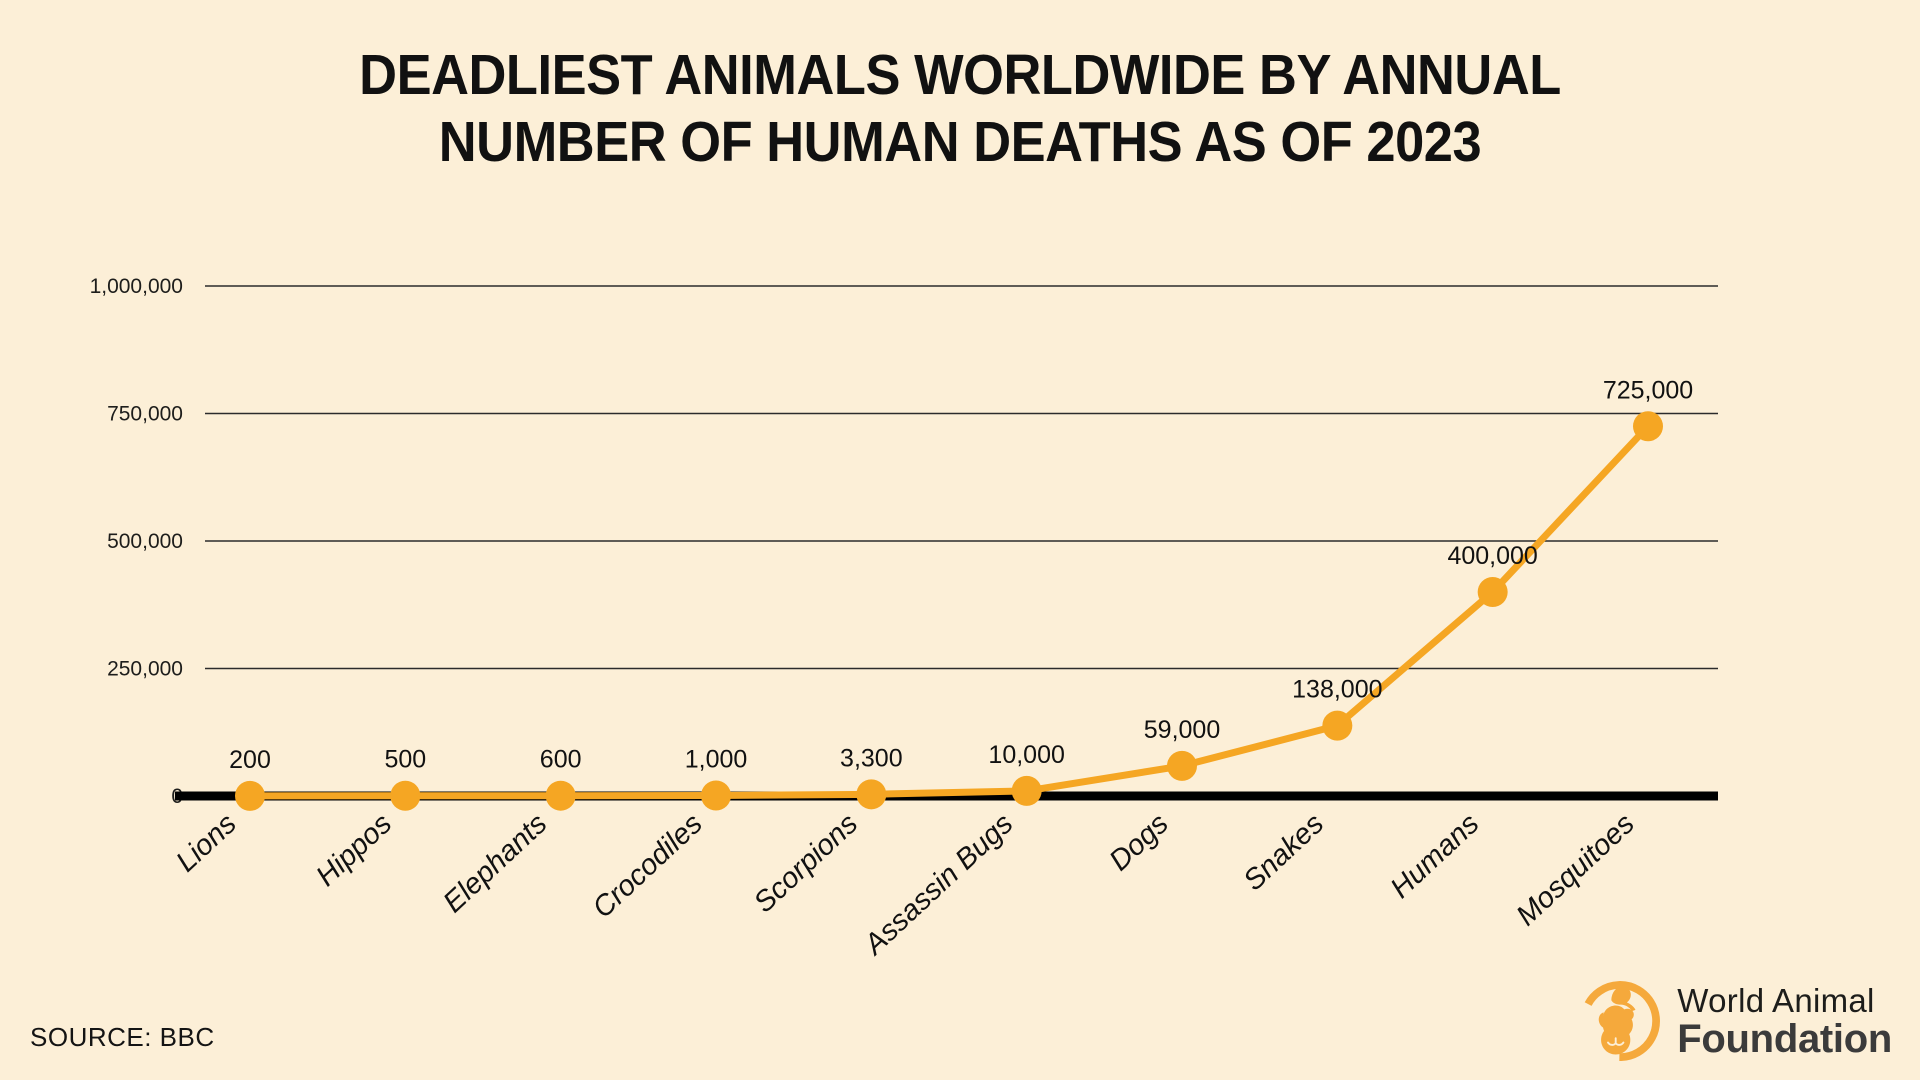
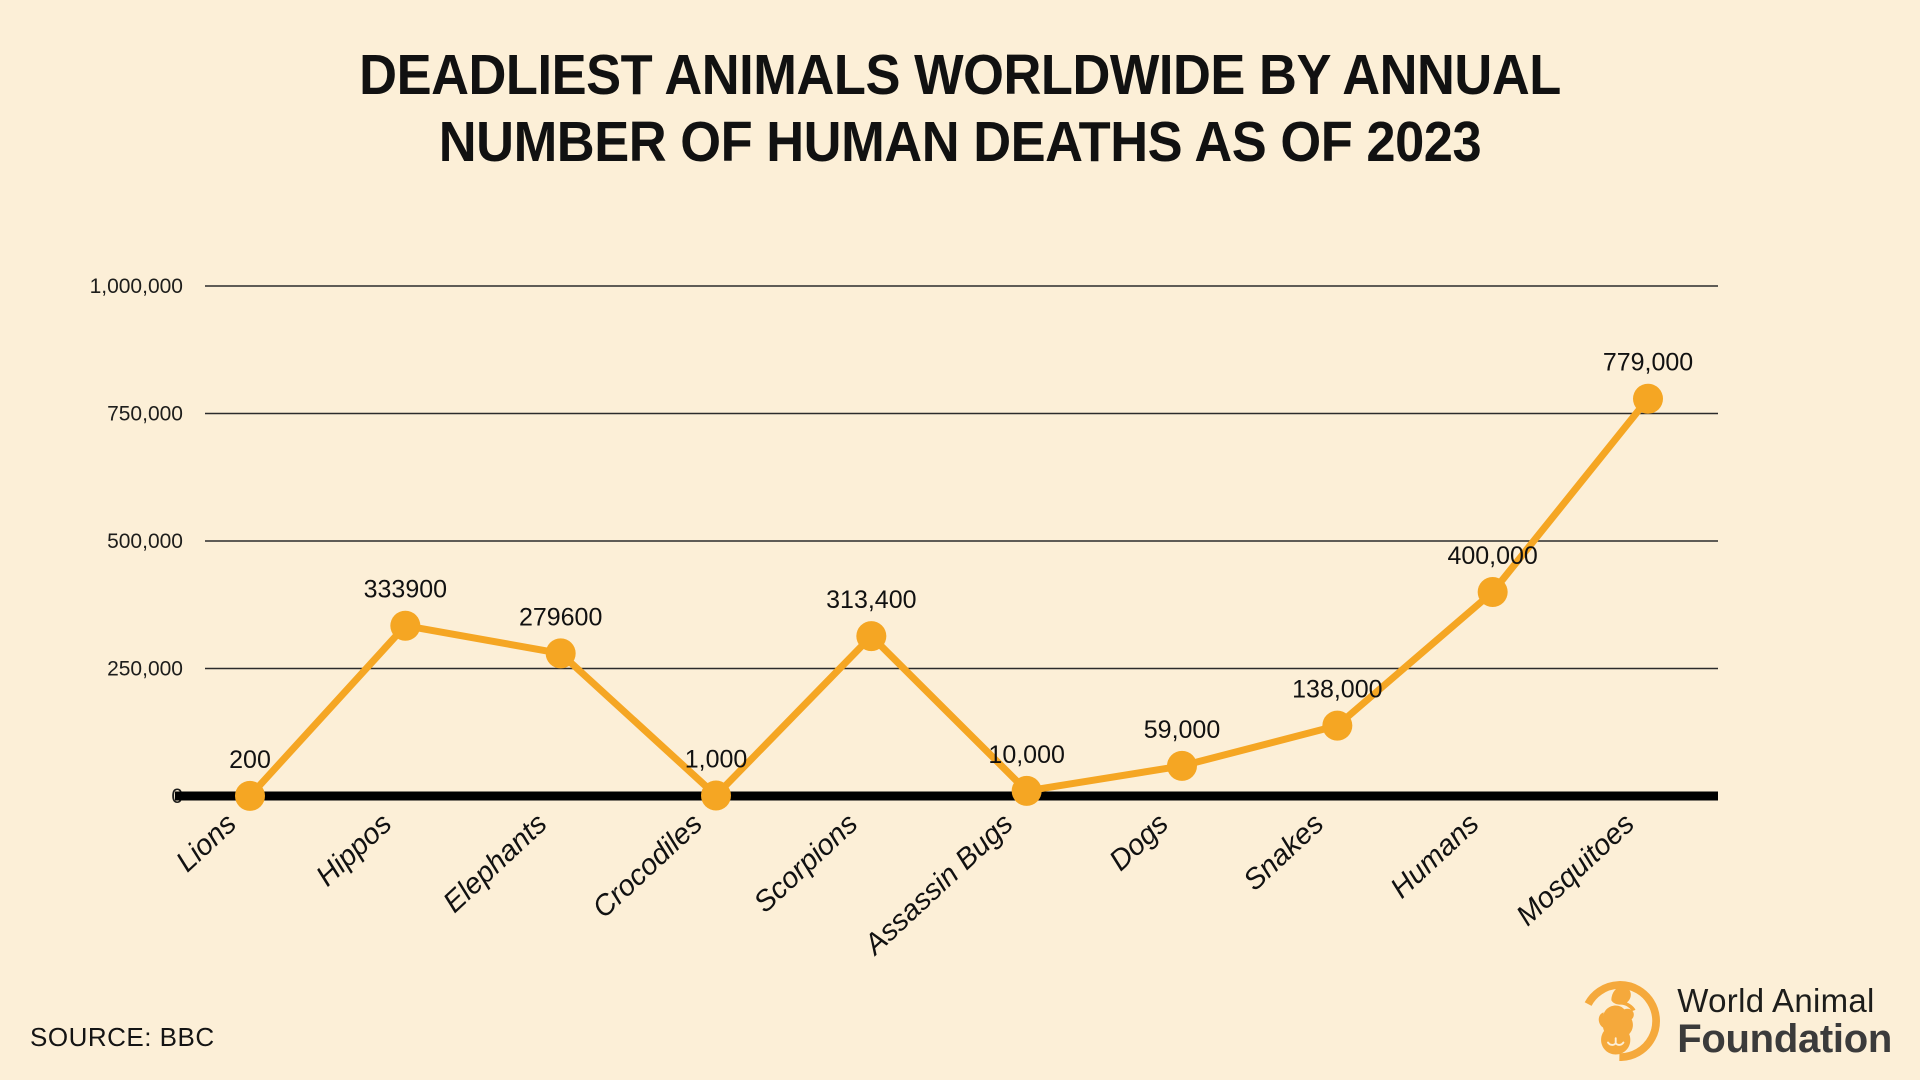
Hippos: 500 -> 333900
Elephants: 600 -> 279600
Scorpions: 3,300 -> 313,400
Mosquitoes: 725,000 -> 779,000
